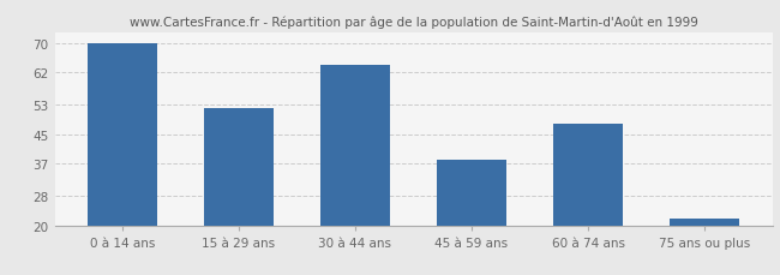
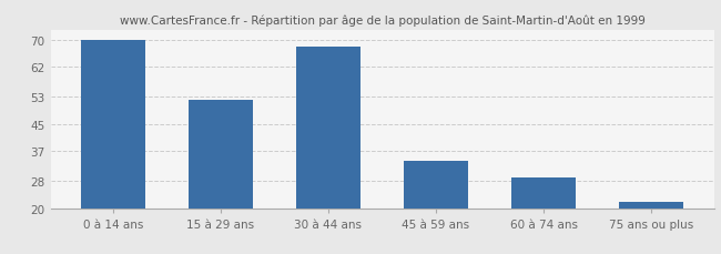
30 à 44 ans: 64 -> 68
45 à 59 ans: 38 -> 34
60 à 74 ans: 48 -> 29
